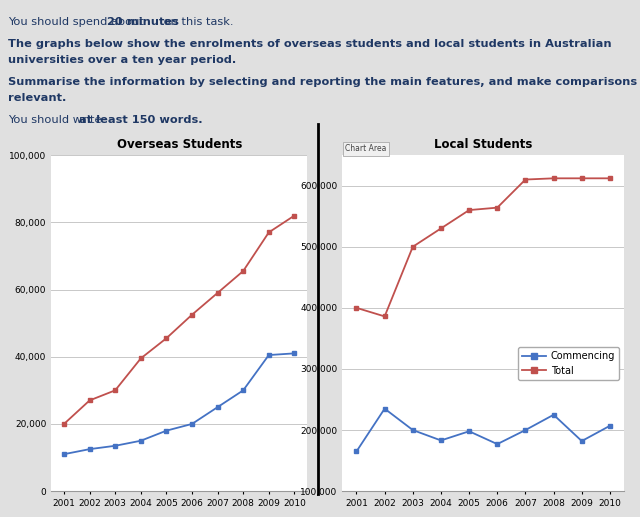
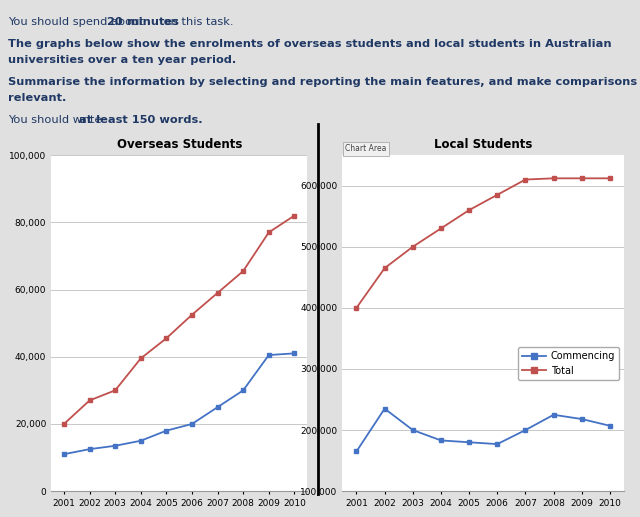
Local Students/Total/2002: 386,000 -> 465,000
Local Students/Commencing/2005: 198,000 -> 180,000
Local Students/Total/2006: 564,000 -> 585,000
Local Students/Commencing/2009: 182,000 -> 218,000
